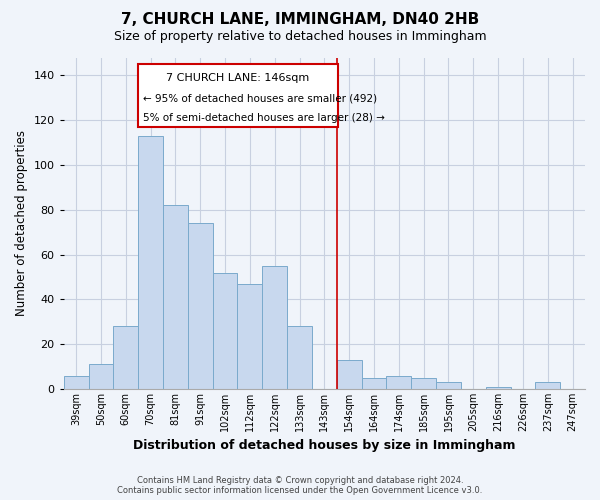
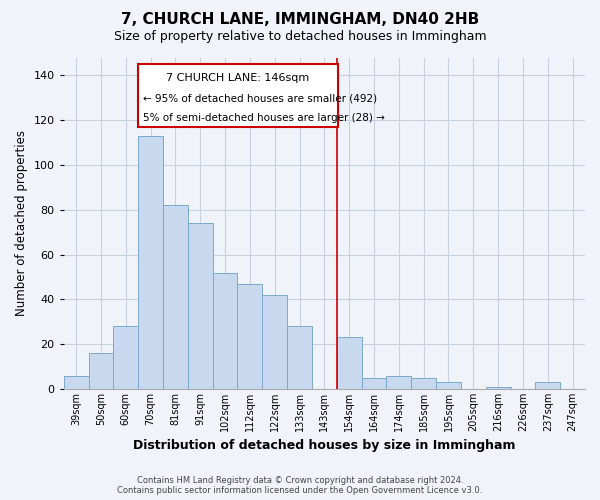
50sqm: 11 -> 16
122sqm: 55 -> 42
154sqm: 13 -> 23
